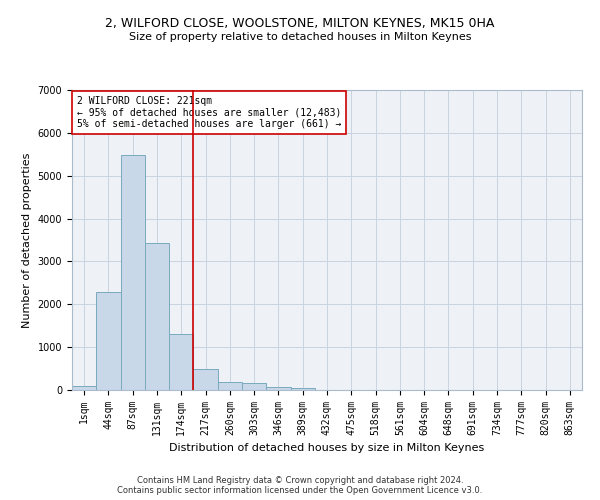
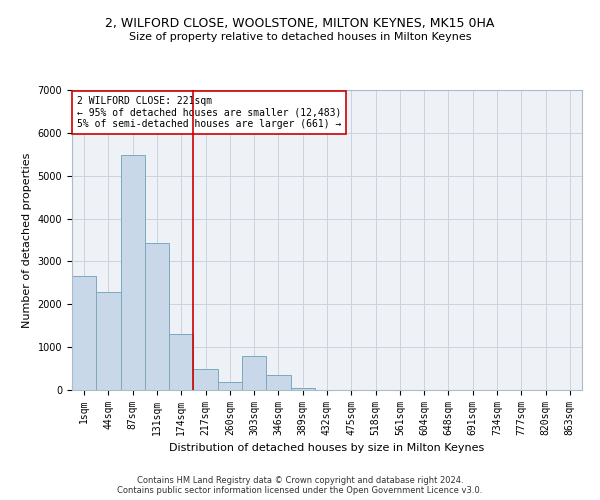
1sqm: 100 -> 2650
303sqm: 180 -> 800
346sqm: 80 -> 350
